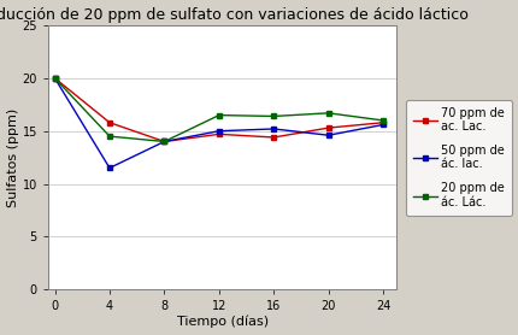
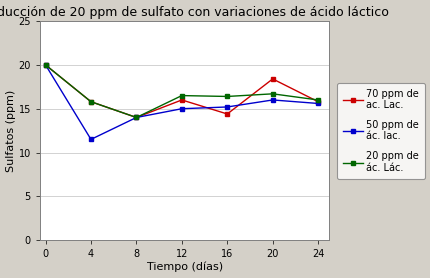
20 ppm de ác. Lác./4: 14.5 -> 15.8
70 ppm de ac. Lac./12: 14.7 -> 16.0
70 ppm de ac. Lac./20: 15.3 -> 18.4
50 ppm de ác. lac./20: 14.6 -> 16.0
